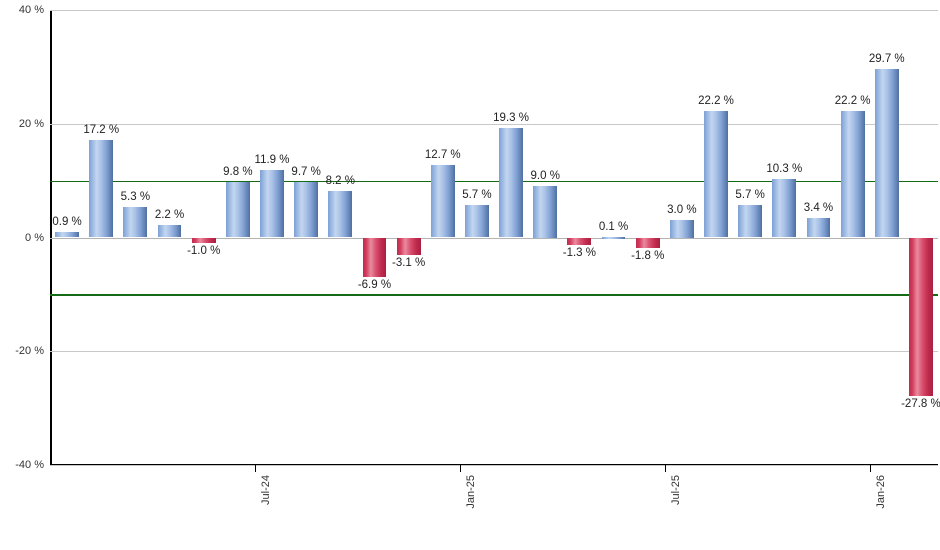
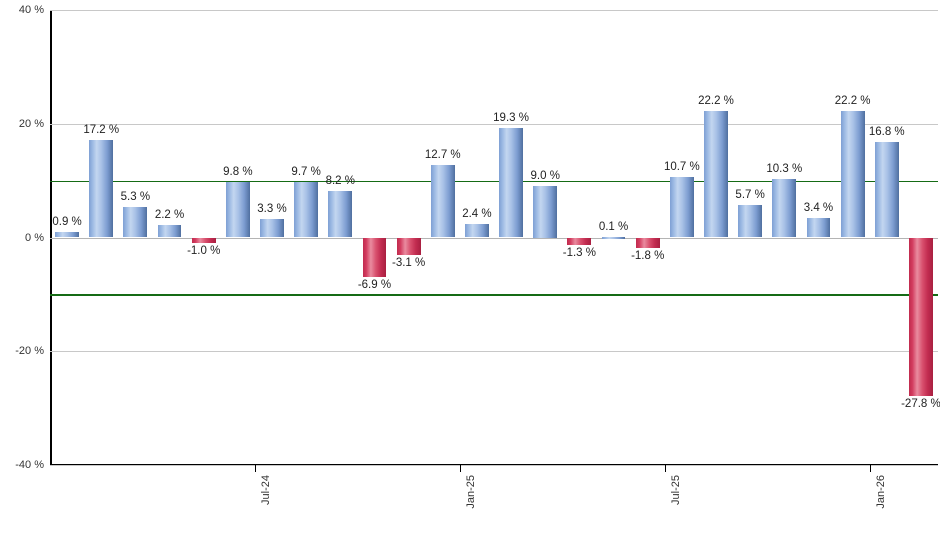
Jul-24: 11.9 -> 3.3
Jan-25: 5.7 -> 2.4
Jul-25: 3.0 -> 10.7
Jan-26: 29.7 -> 16.8
